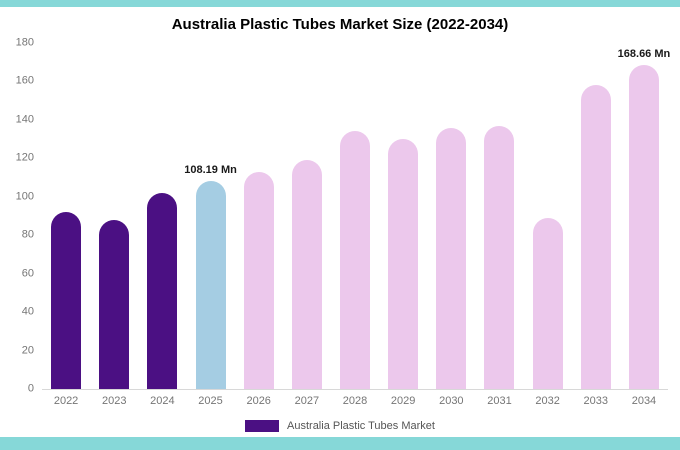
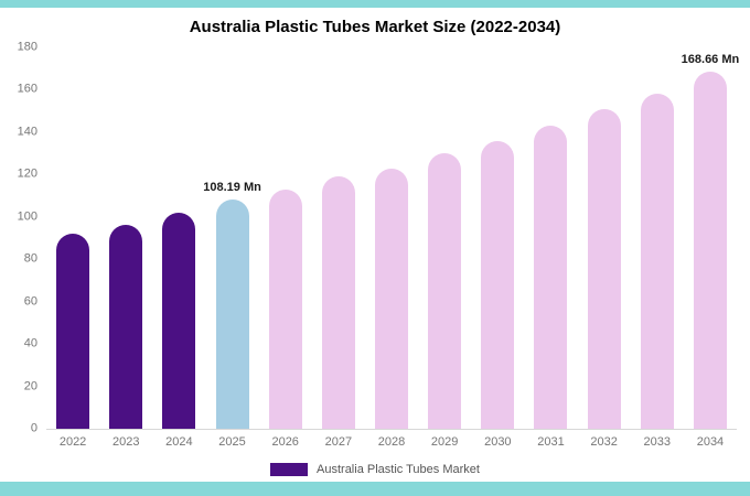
2023: 88 -> 96
2028: 134 -> 123
2031: 137 -> 143
2032: 89 -> 151
